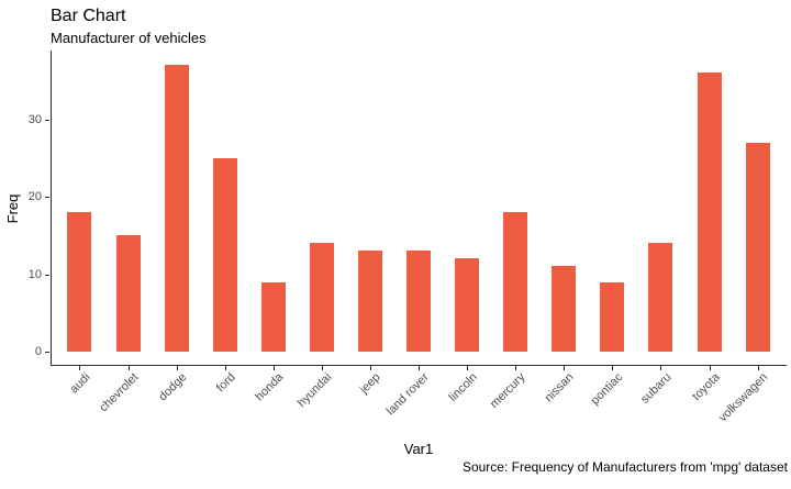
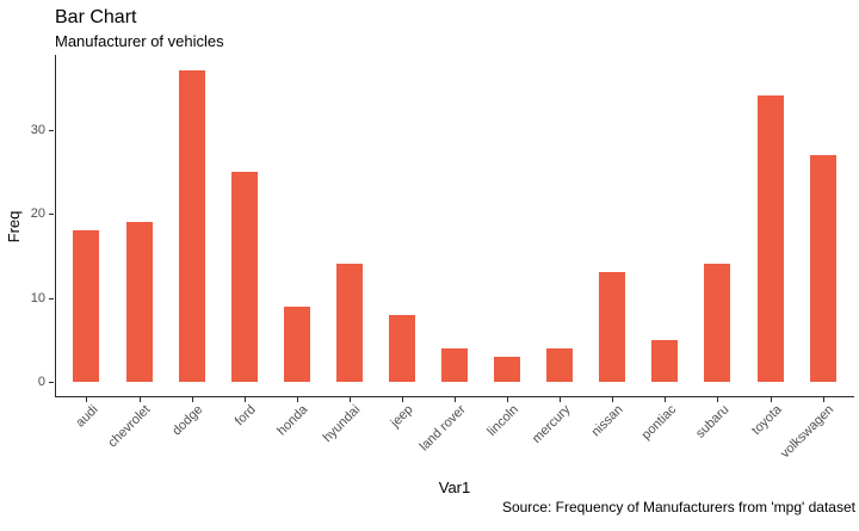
chevrolet: 15 -> 19
jeep: 13 -> 8
land rover: 13 -> 4
lincoln: 12 -> 3
mercury: 18 -> 4
nissan: 11 -> 13
pontiac: 9 -> 5
toyota: 36 -> 34
